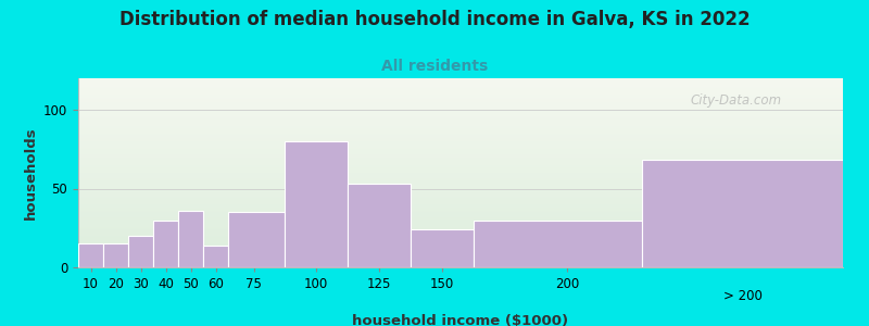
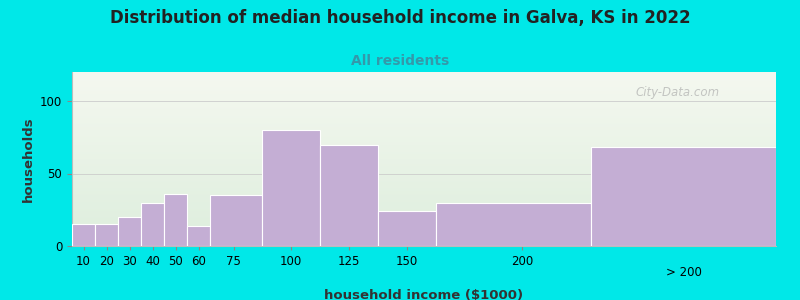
125: 53 -> 70
